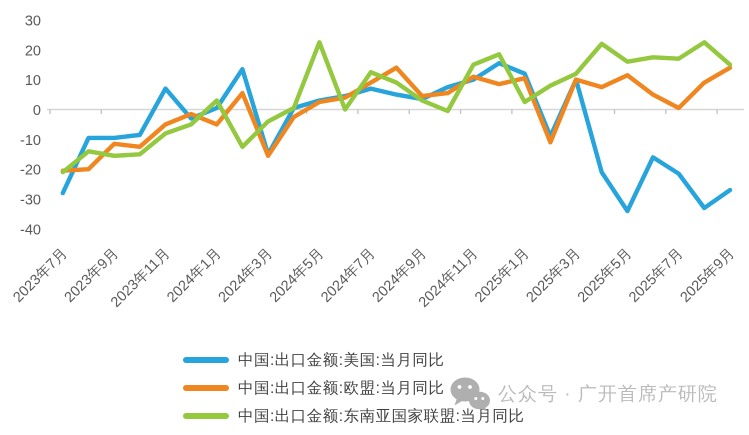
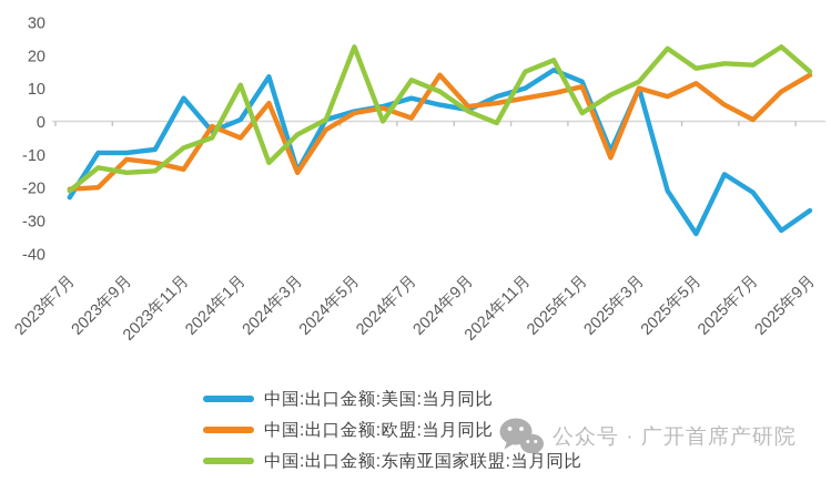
中国:出口金额:美国:当月同比/2023年7月: -28 -> -23
中国:出口金额:欧盟:当月同比/2023年11月: -5 -> -14
中国:出口金额:东南亚国家联盟:当月同比/2024年1月: 3 -> 11
中国:出口金额:欧盟:当月同比/2024年7月: 9 -> 1
中国:出口金额:欧盟:当月同比/2024年11月: 11 -> 7
